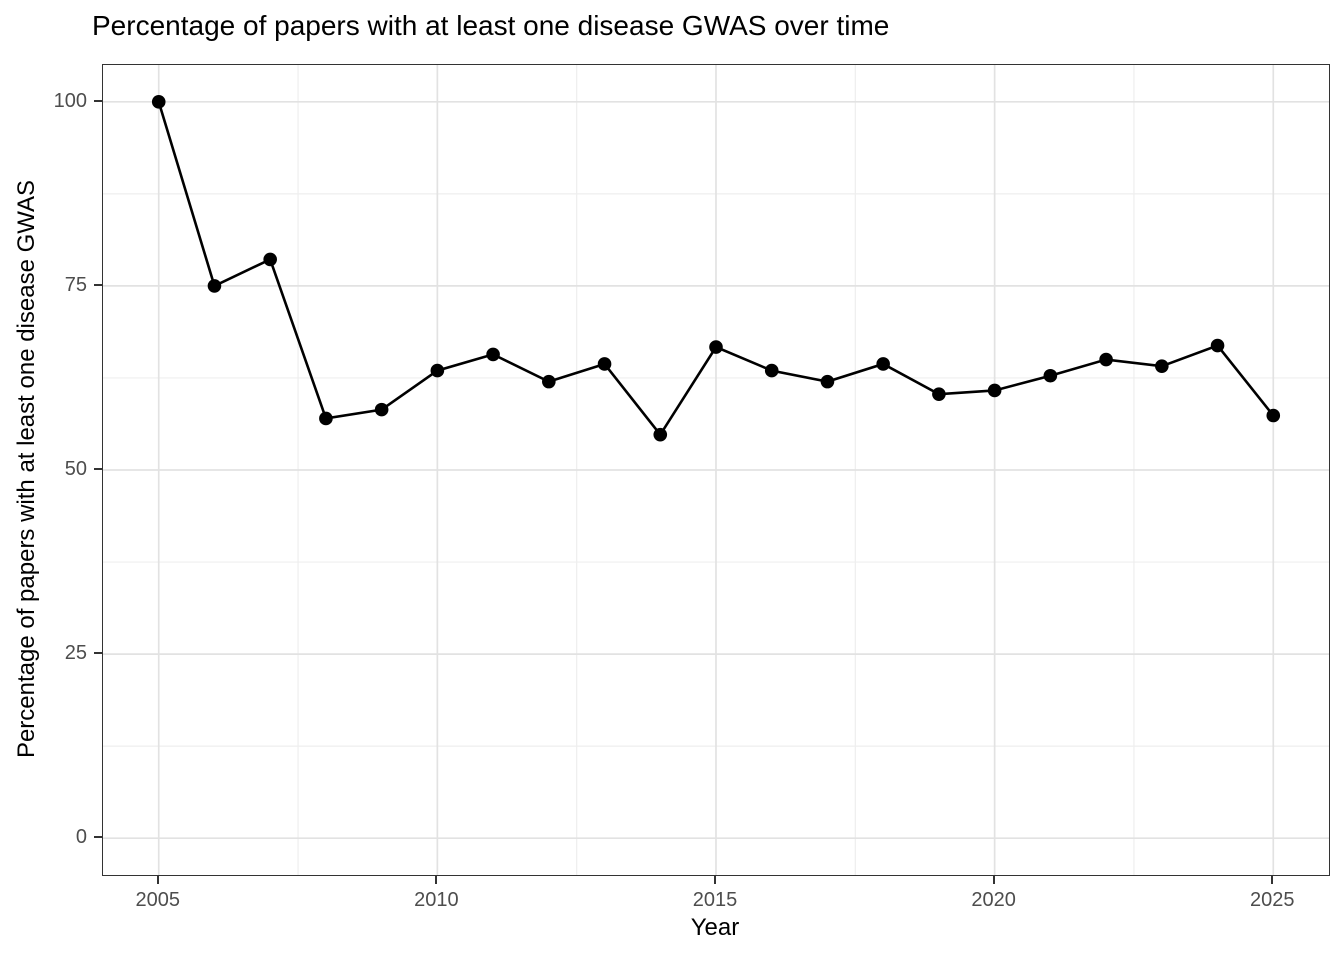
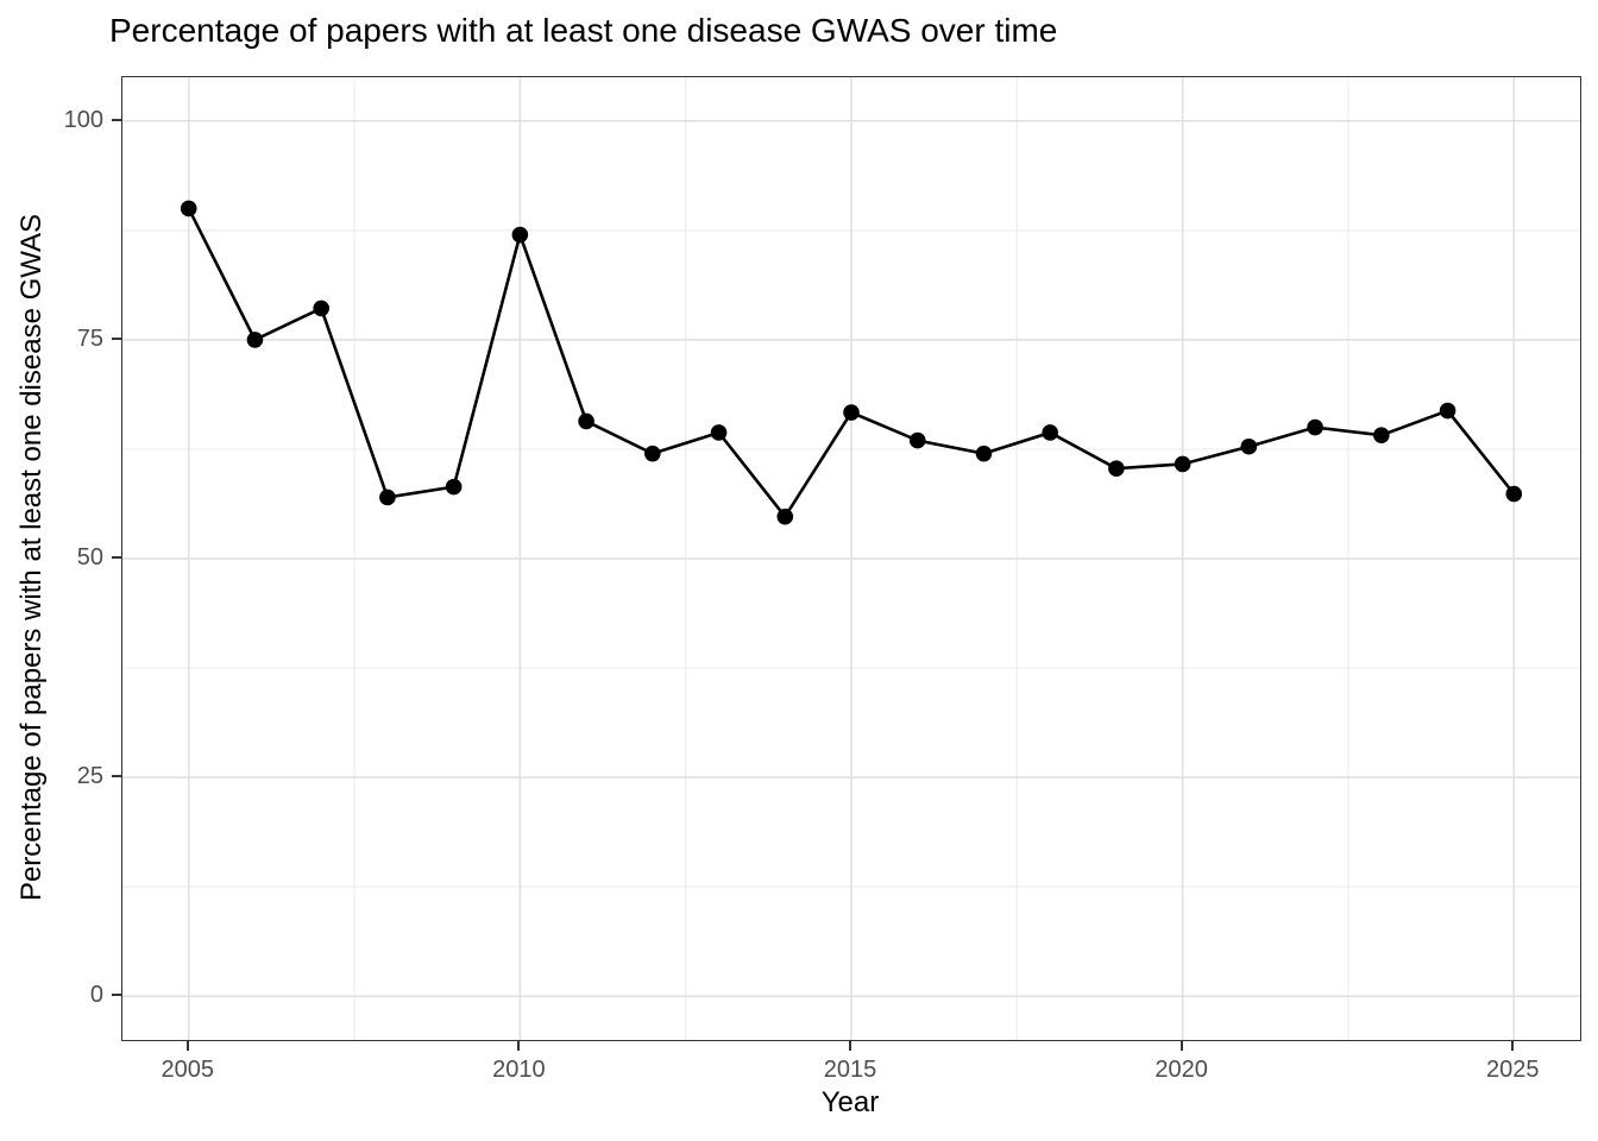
2005: 100 -> 90
2010: 64 -> 87
